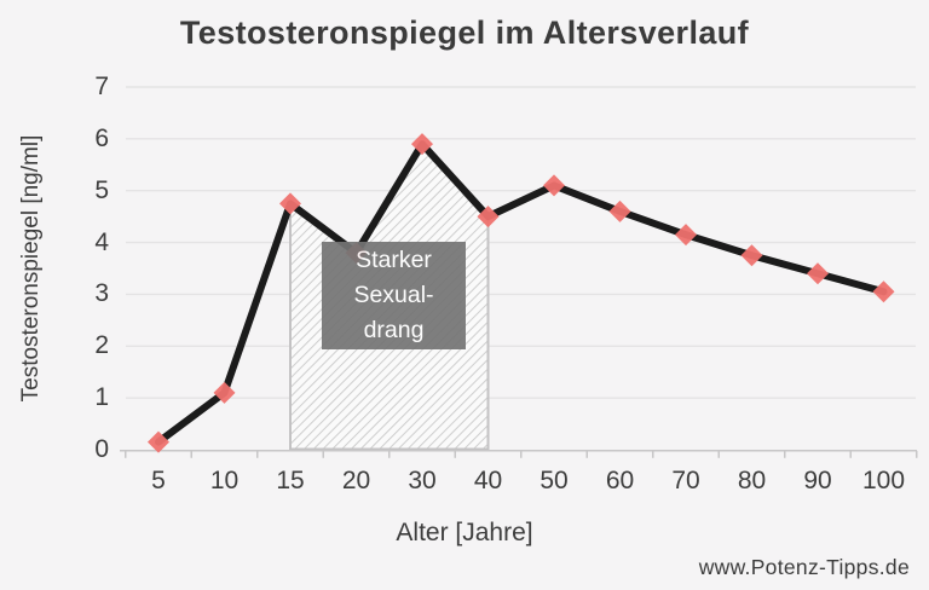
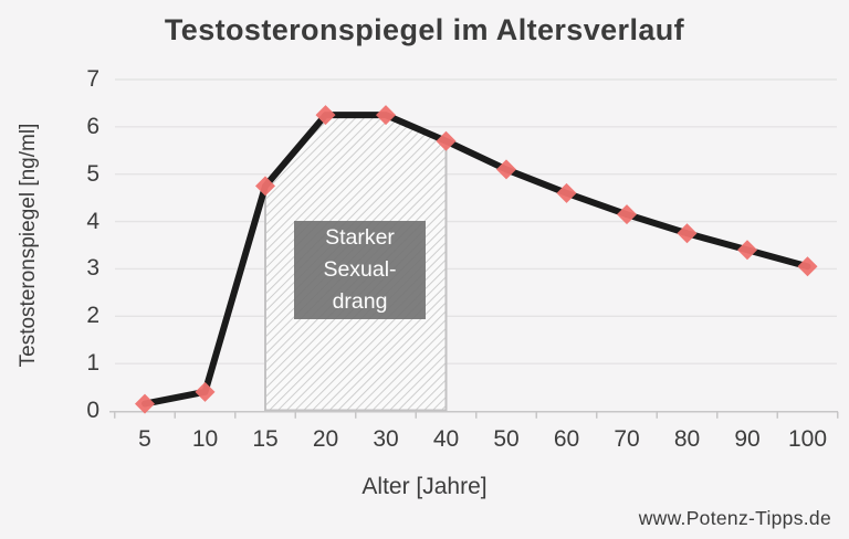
10: 1.1 -> 0.4
20: 3.8 -> 6.2
30: 5.9 -> 6.2
40: 4.5 -> 5.7
